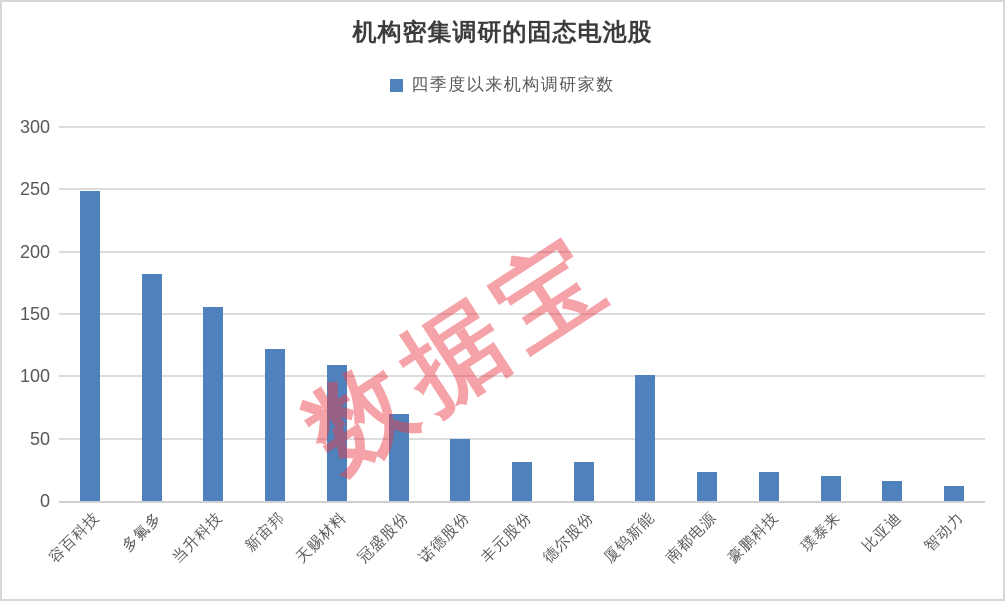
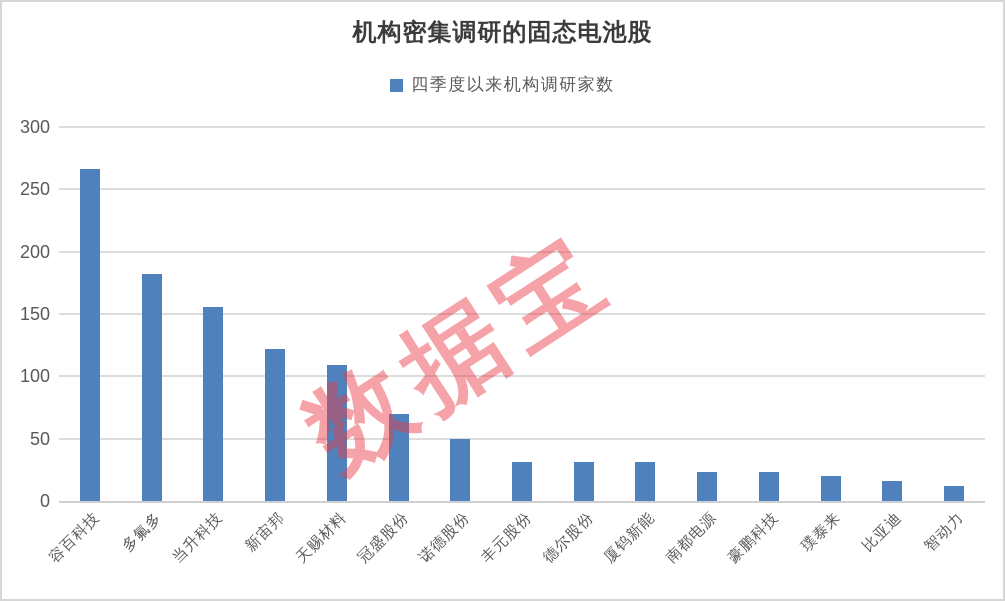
容百科技: 249 -> 266
厦钨新能: 101 -> 31
